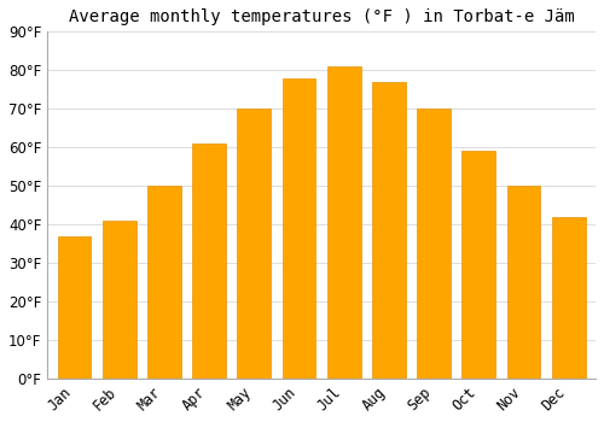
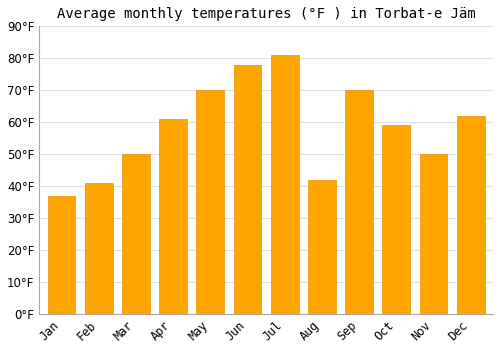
Aug: 77°F -> 42°F
Dec: 42°F -> 62°F
